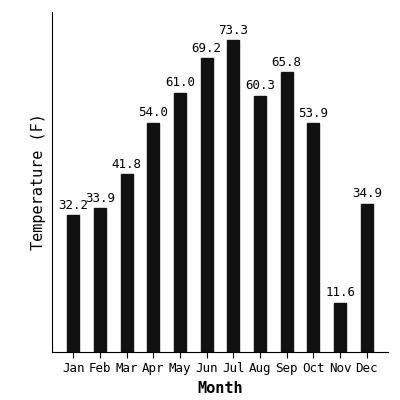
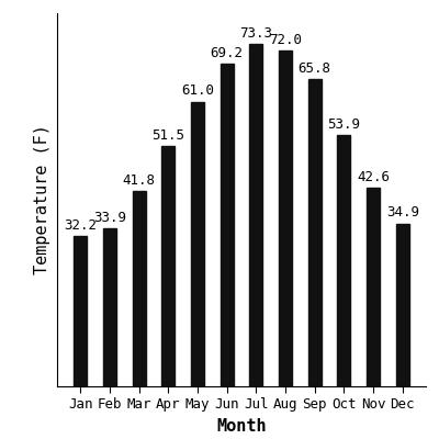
Apr: 54.0 -> 51.5
Aug: 60.3 -> 72.0
Nov: 11.6 -> 42.6
